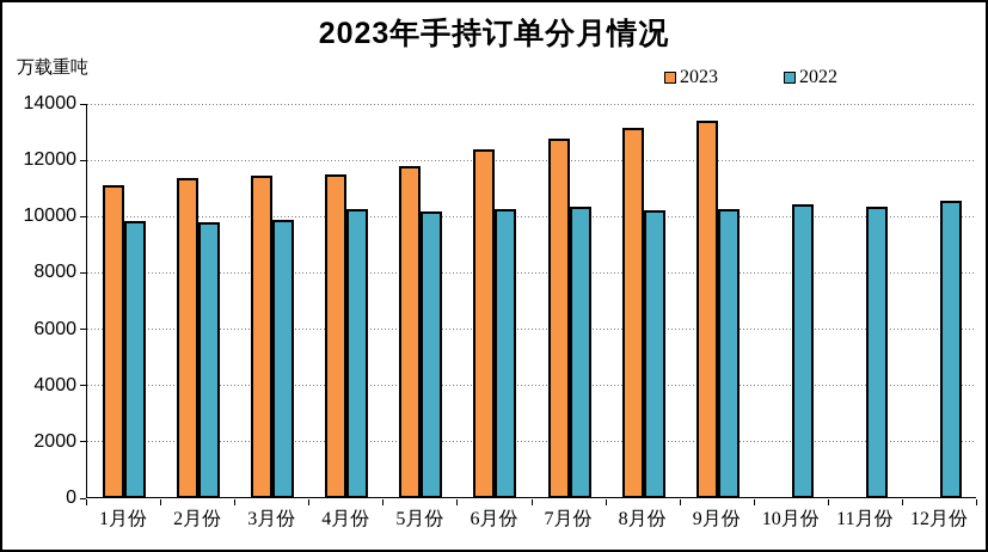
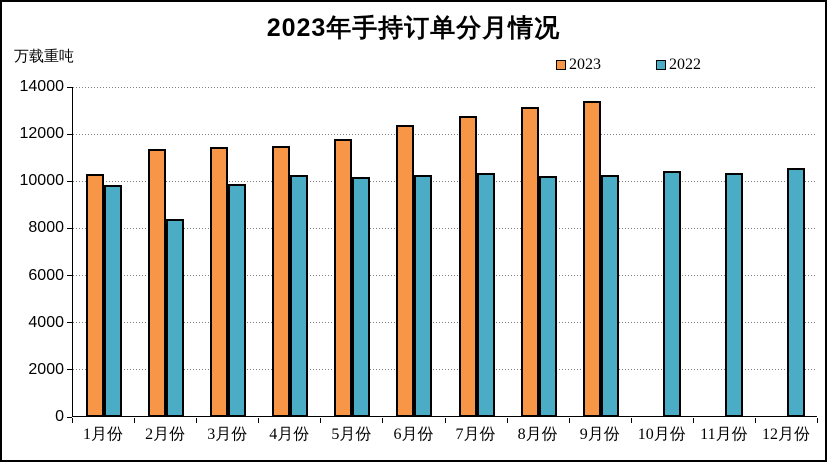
2023/1月份: 11100 -> 10300
2022/2月份: 9800 -> 8400
